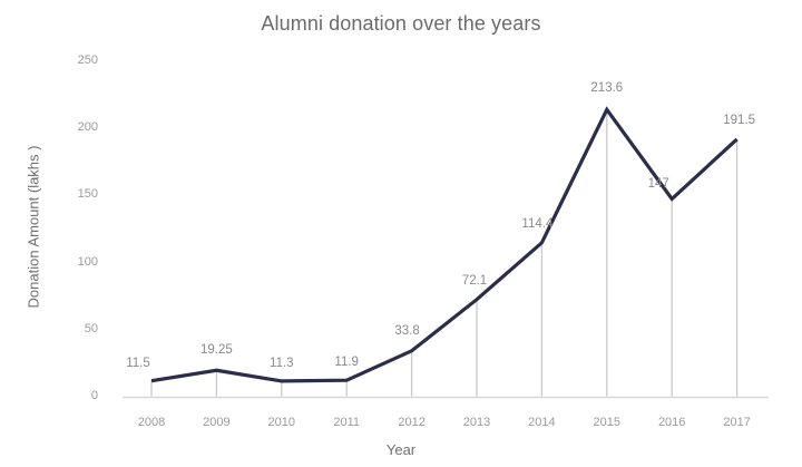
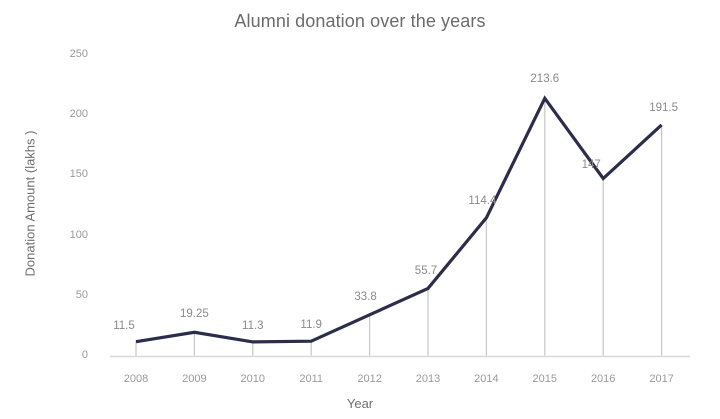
2013: 72.1 -> 55.7
